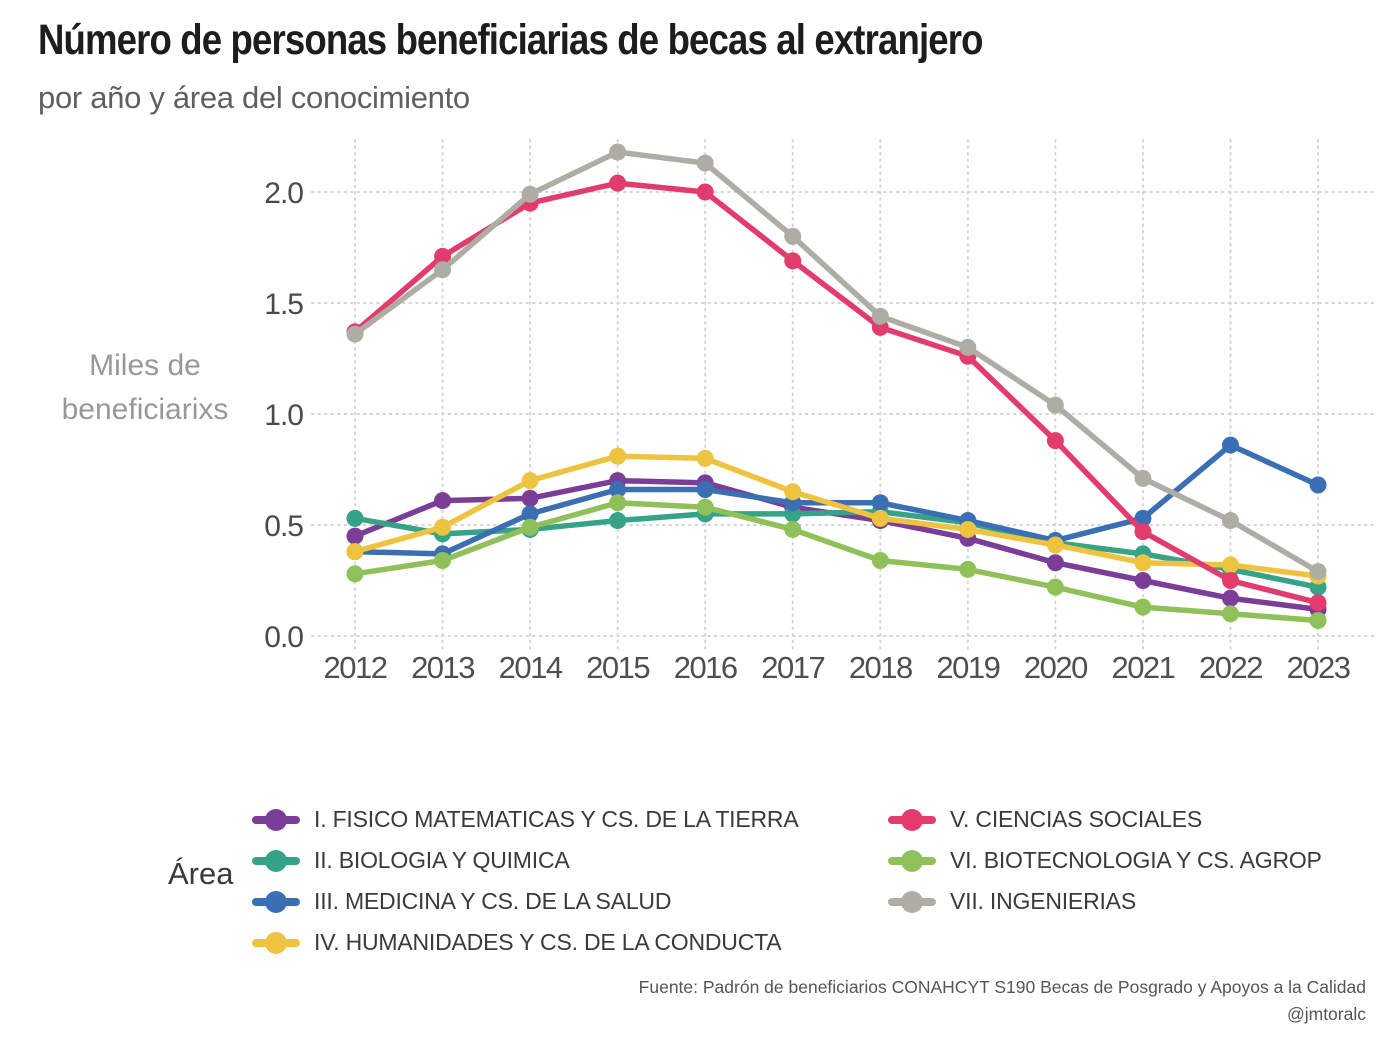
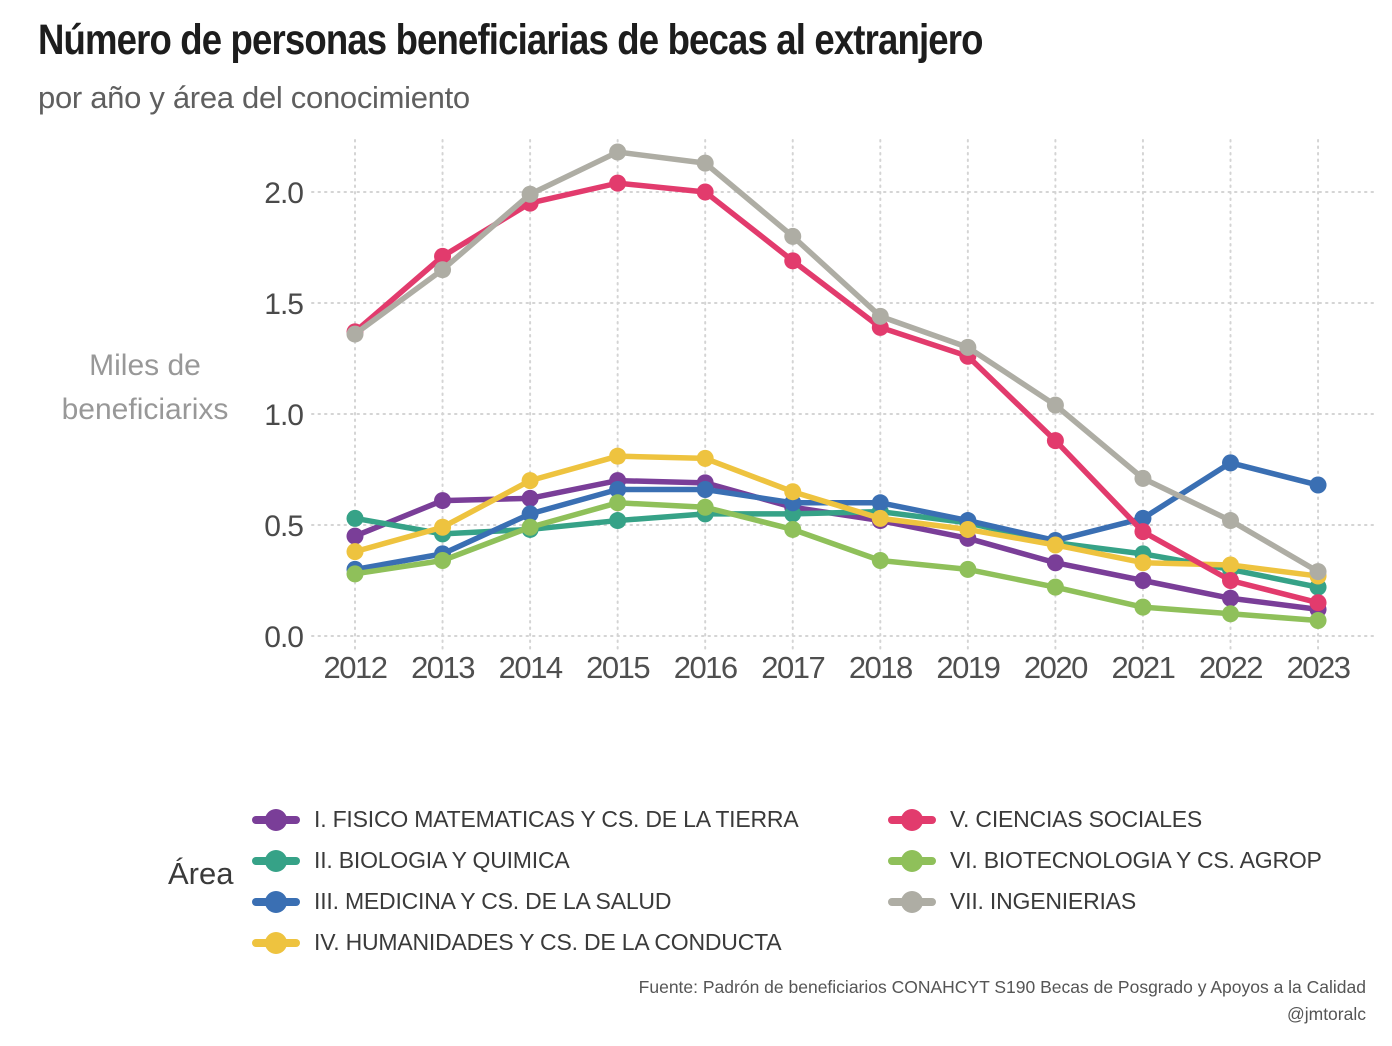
III. MEDICINA Y CS. DE LA SALUD/2012: 0.38 -> 0.30
III. MEDICINA Y CS. DE LA SALUD/2022: 0.86 -> 0.78
